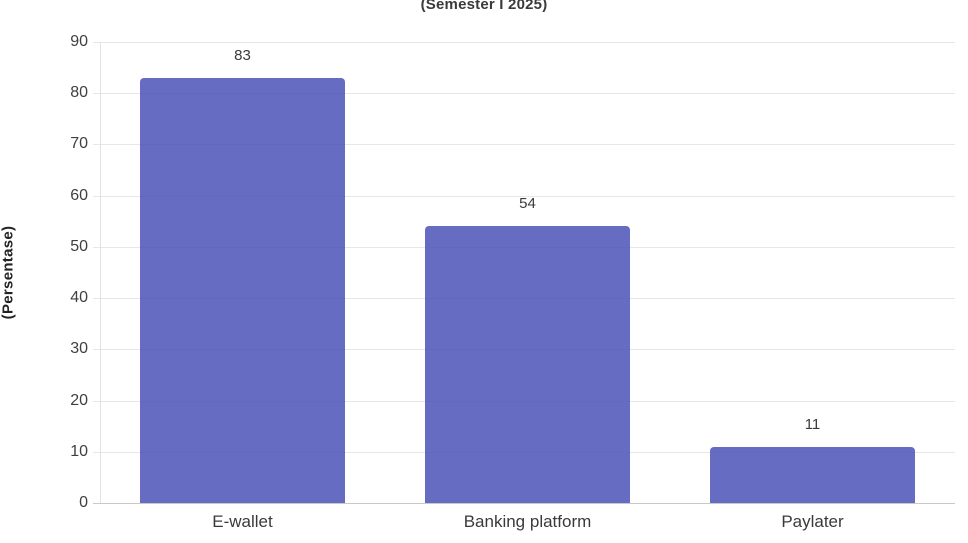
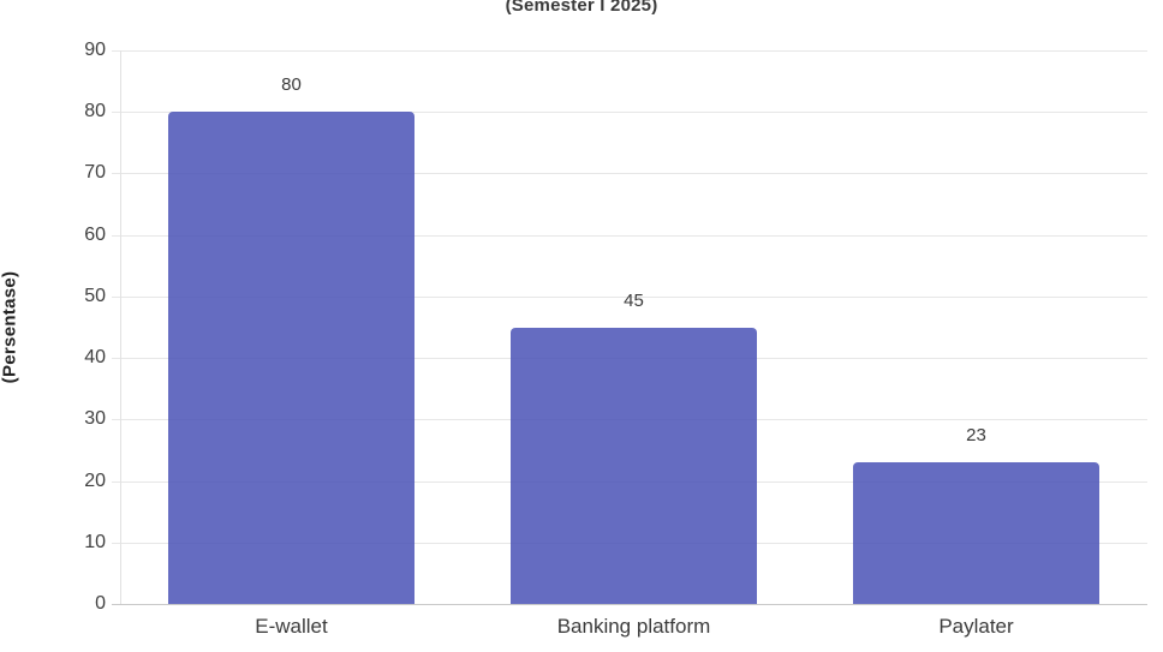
E-wallet: 83 -> 80
Banking platform: 54 -> 45
Paylater: 11 -> 23
